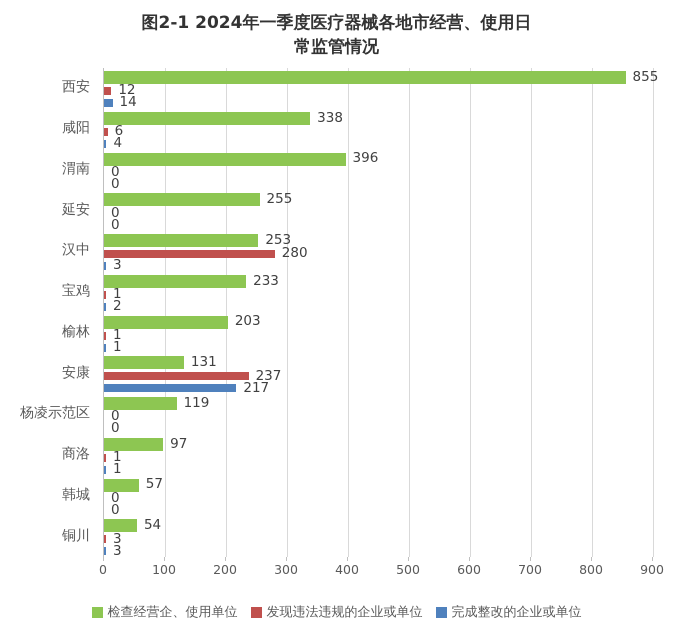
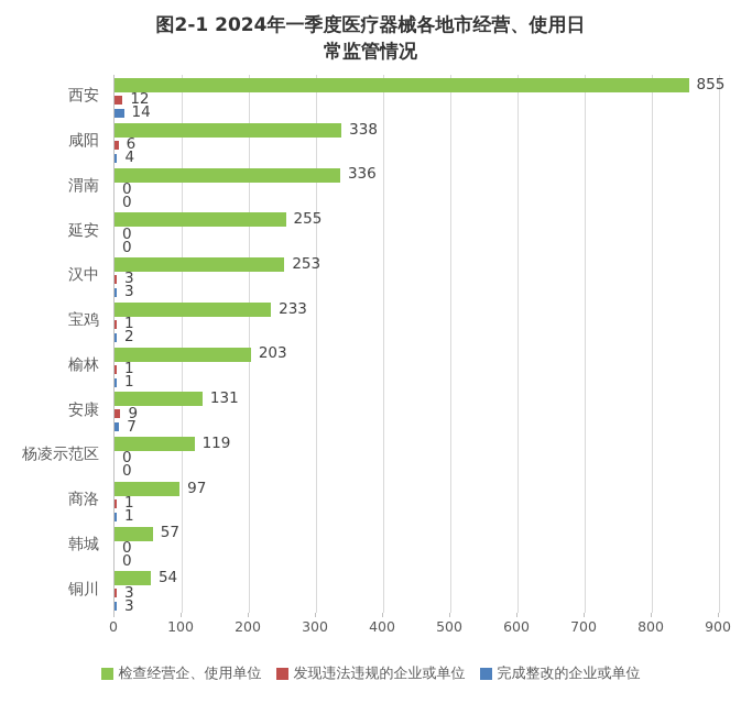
检查经营企、使用单位/渭南: 396 -> 336
发现违法违规的企业或单位/汉中: 280 -> 3
发现违法违规的企业或单位/安康: 237 -> 9
完成整改的企业或单位/安康: 217 -> 7
